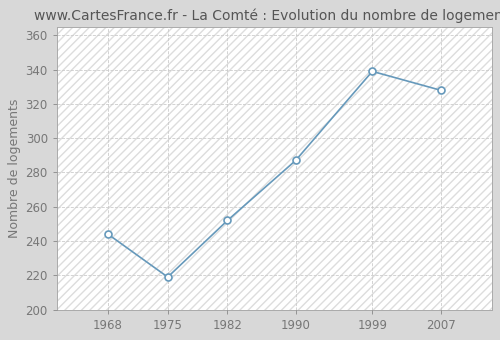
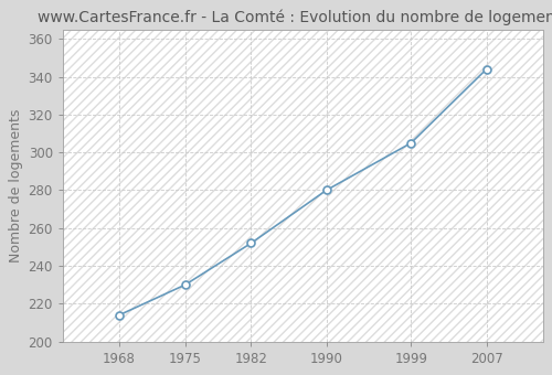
1968: 244 -> 214
1975: 219 -> 230
1990: 287 -> 280
1999: 339 -> 305
2007: 328 -> 344
